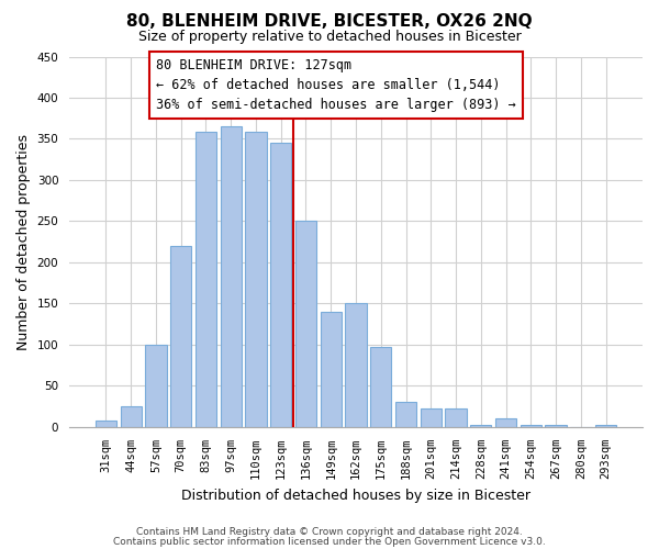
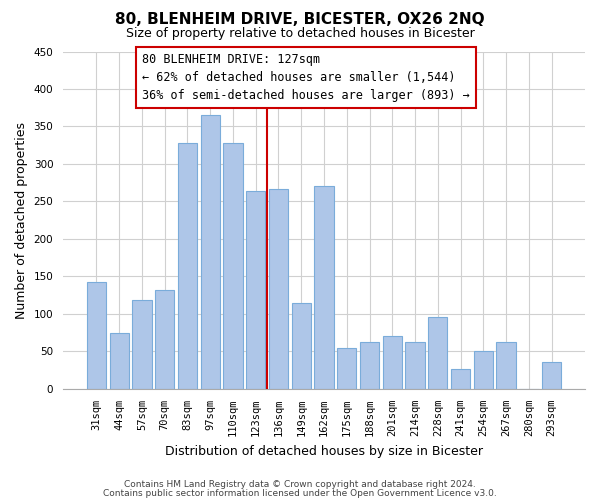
31sqm: 8 -> 142
44sqm: 25 -> 74
57sqm: 100 -> 118
70sqm: 220 -> 132
83sqm: 358 -> 328
110sqm: 358 -> 328
123sqm: 345 -> 264
136sqm: 250 -> 266
149sqm: 140 -> 114
162sqm: 150 -> 270
175sqm: 97 -> 54
188sqm: 30 -> 62
201sqm: 22 -> 70
214sqm: 22 -> 62
228sqm: 3 -> 96
241sqm: 10 -> 26
254sqm: 2 -> 50
267sqm: 2 -> 62
293sqm: 2 -> 36
